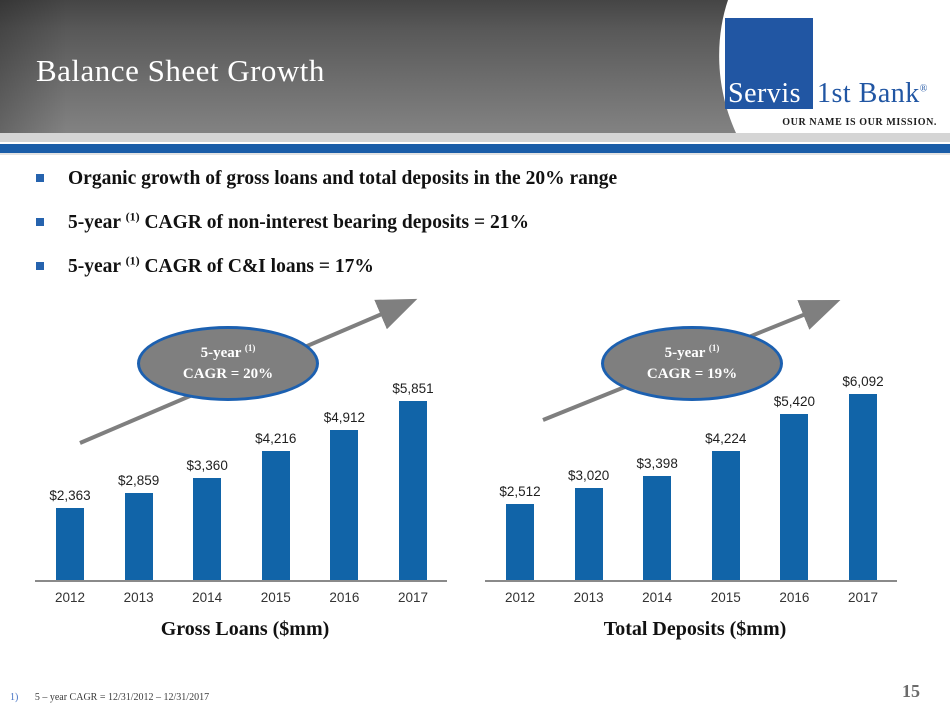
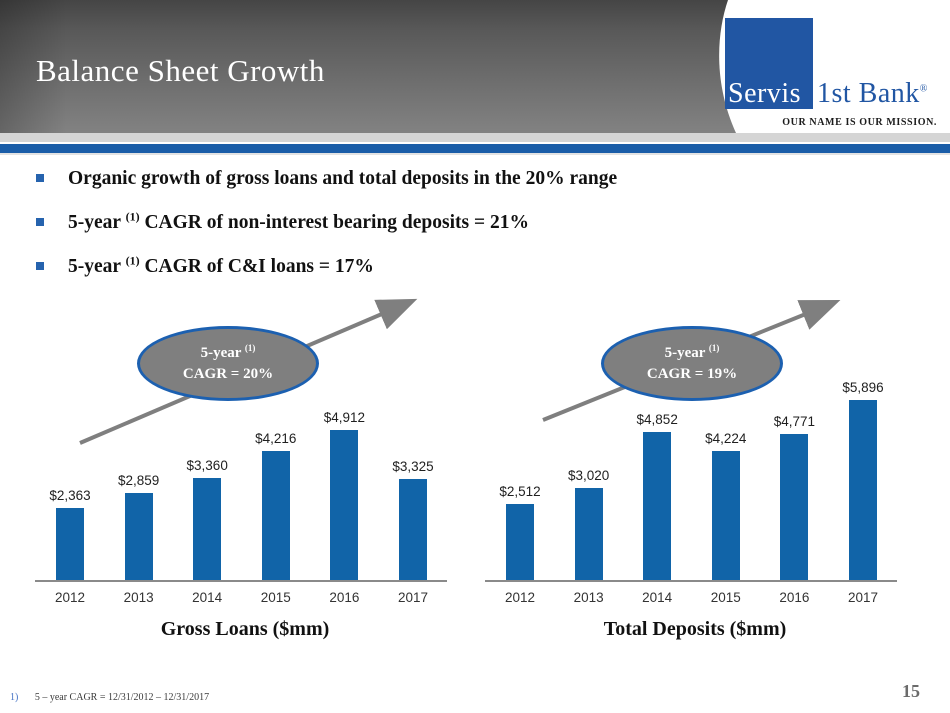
Gross Loans ($mm)/2017: $5,851 -> $3,325
Total Deposits ($mm)/2014: $3,398 -> $4,852
Total Deposits ($mm)/2016: $5,420 -> $4,771
Total Deposits ($mm)/2017: $6,092 -> $5,896
